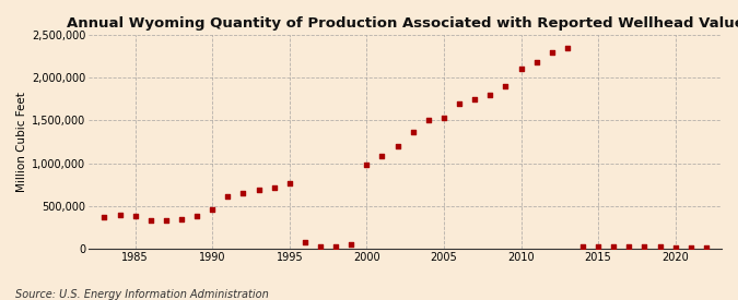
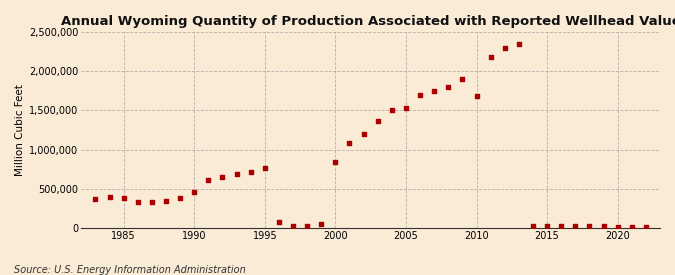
2000: 980,000 -> 840,000
2010: 2,100,000 -> 1,680,000
